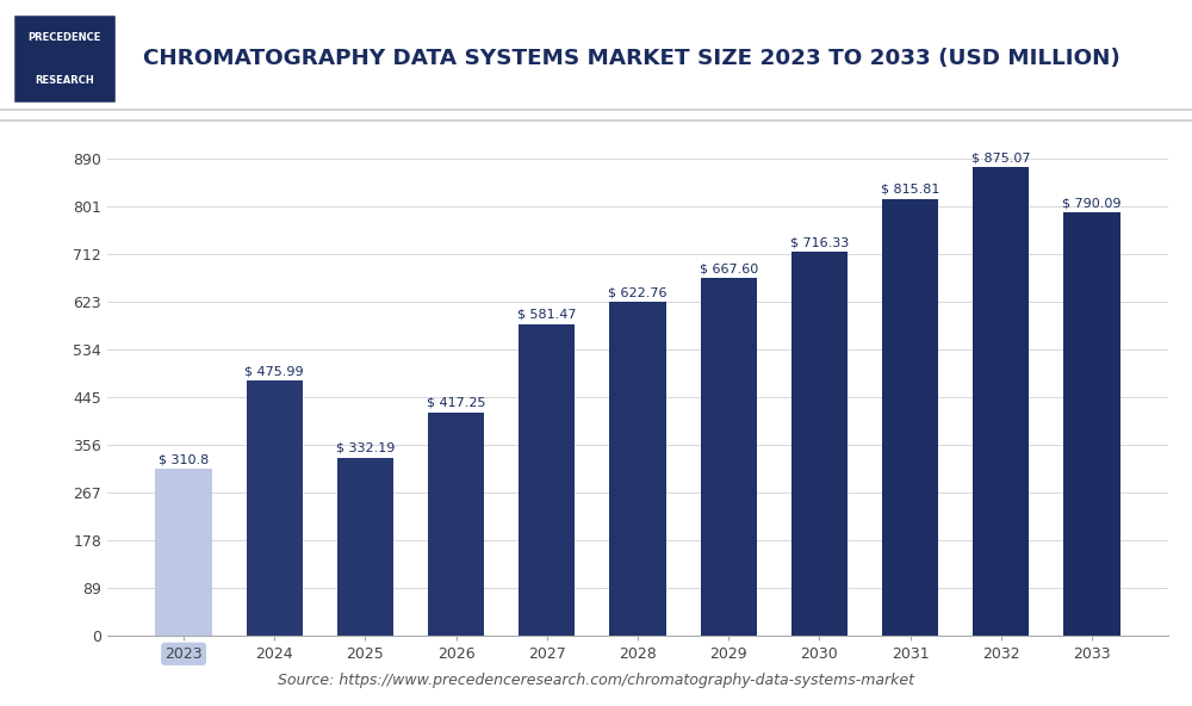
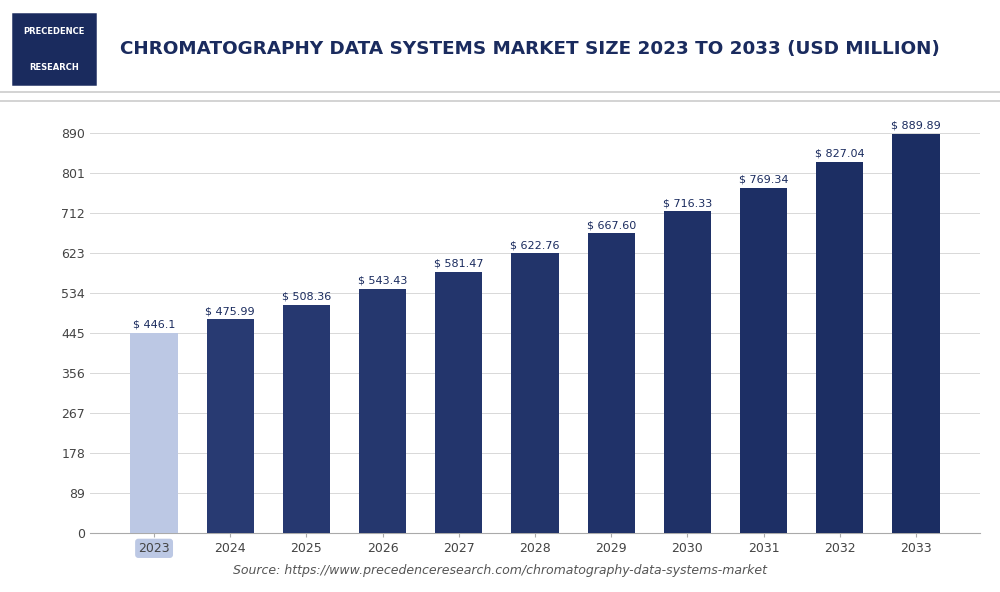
2023: 310.8 -> 446.1
2025: 332.19 -> 508.36
2026: 417.25 -> 543.43
2031: 815.81 -> 769.34
2032: 875.07 -> 827.04
2033: 790.09 -> 889.89
